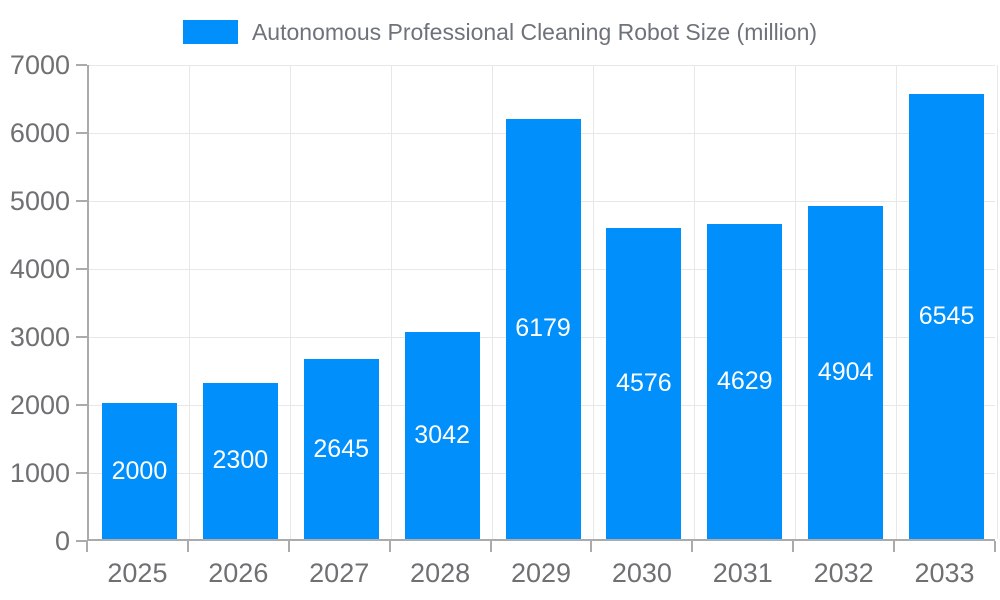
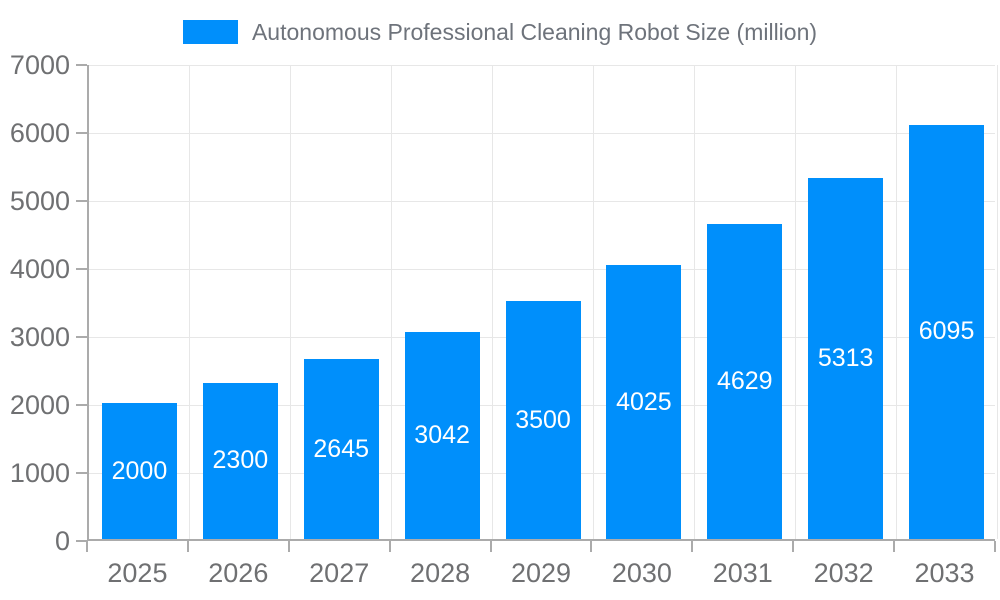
2029: 6179 -> 3500
2030: 4576 -> 4025
2032: 4904 -> 5313
2033: 6545 -> 6095
